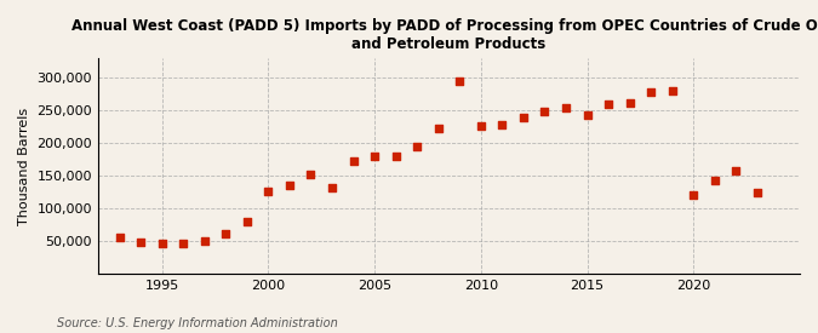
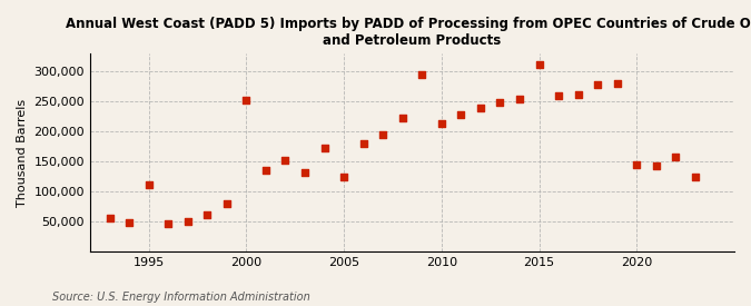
1995: 47,000 -> 112,000
2000: 126,000 -> 252,000
2005: 181,000 -> 124,000
2010: 226,000 -> 214,000
2015: 244,000 -> 312,000
2020: 120,000 -> 144,000
